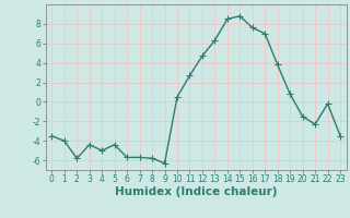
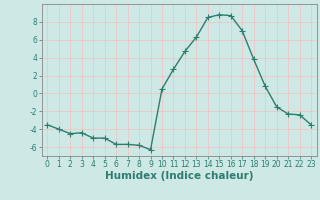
2: -5.8 -> -4.5
5: -4.4 -> -5.0
16: 7.6 -> 8.7
22: -0.2 -> -2.4
